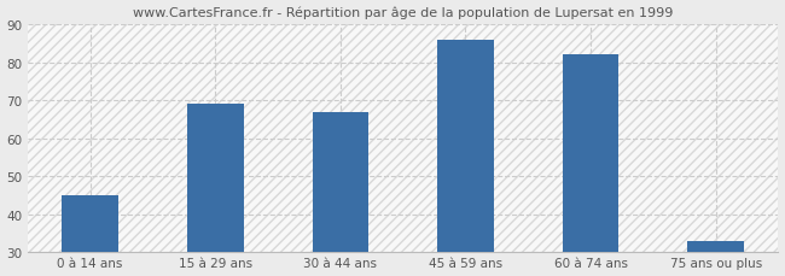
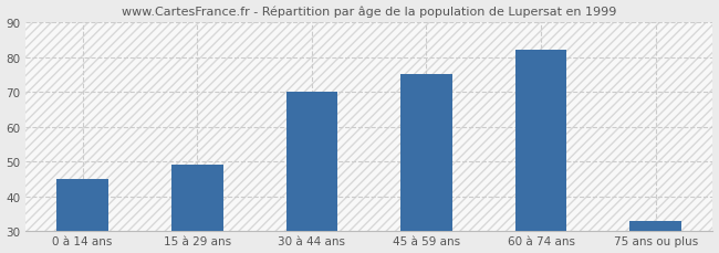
15 à 29 ans: 69 -> 49
30 à 44 ans: 67 -> 70
45 à 59 ans: 86 -> 75
